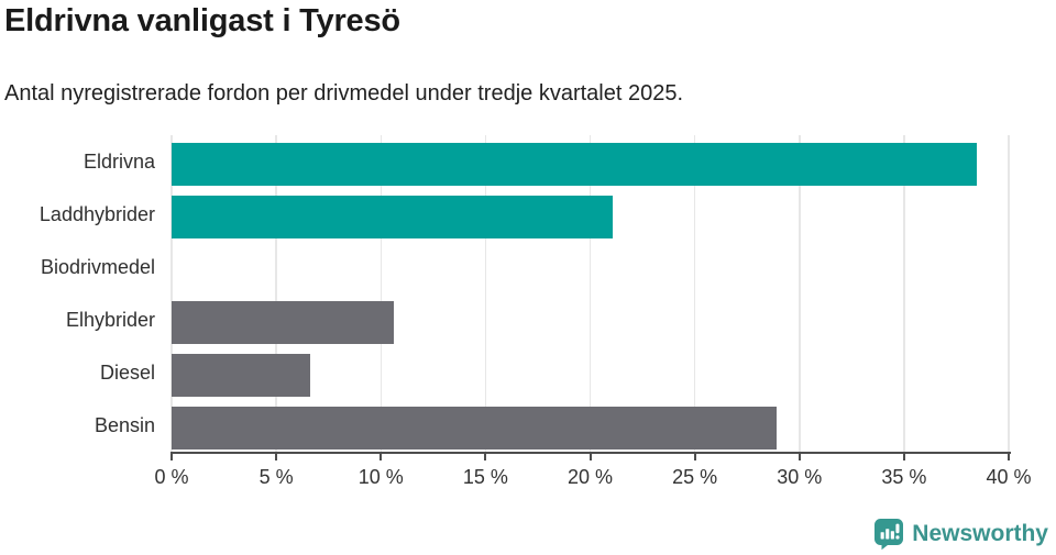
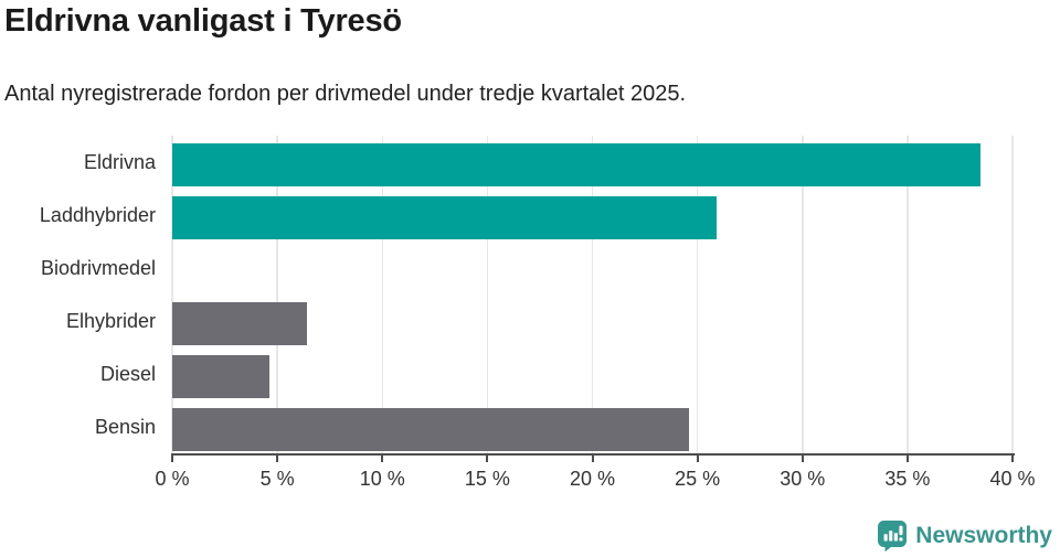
Laddhybrider: 21.1% -> 25.9%
Elhybrider: 10.6% -> 6.4%
Diesel: 6.6% -> 4.6%
Bensin: 28.9% -> 24.6%
